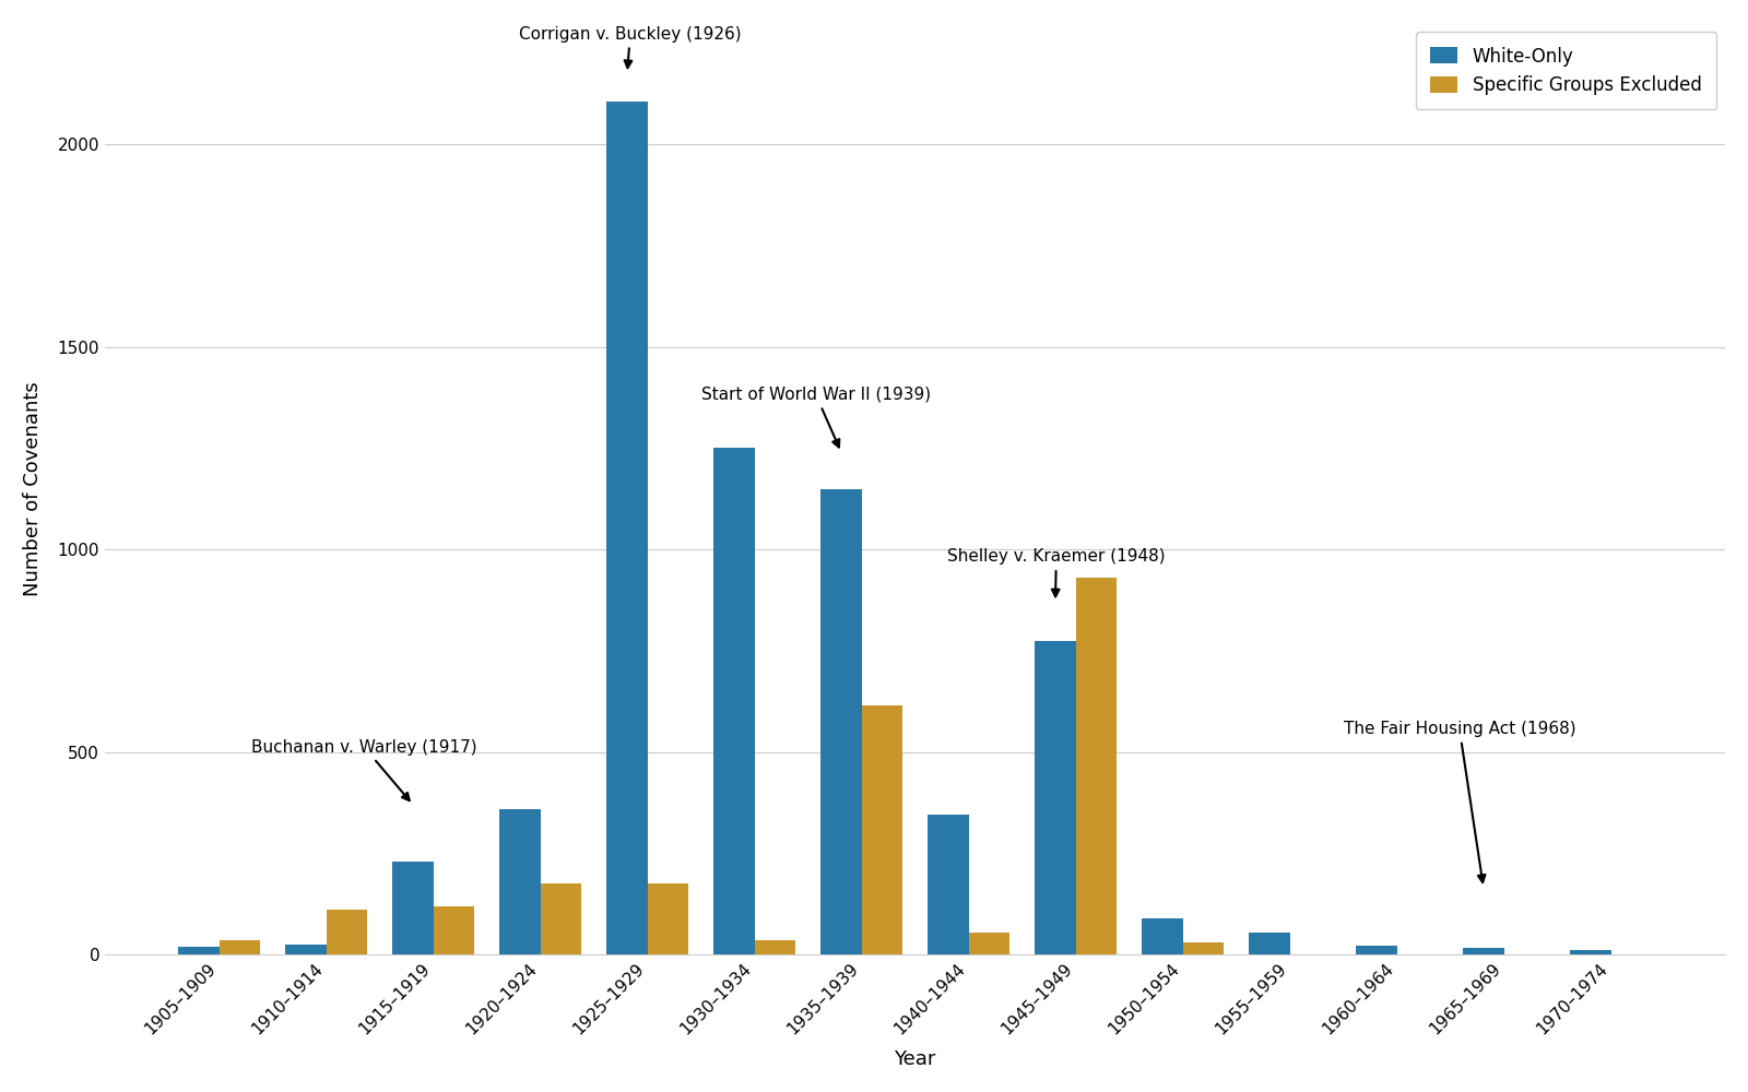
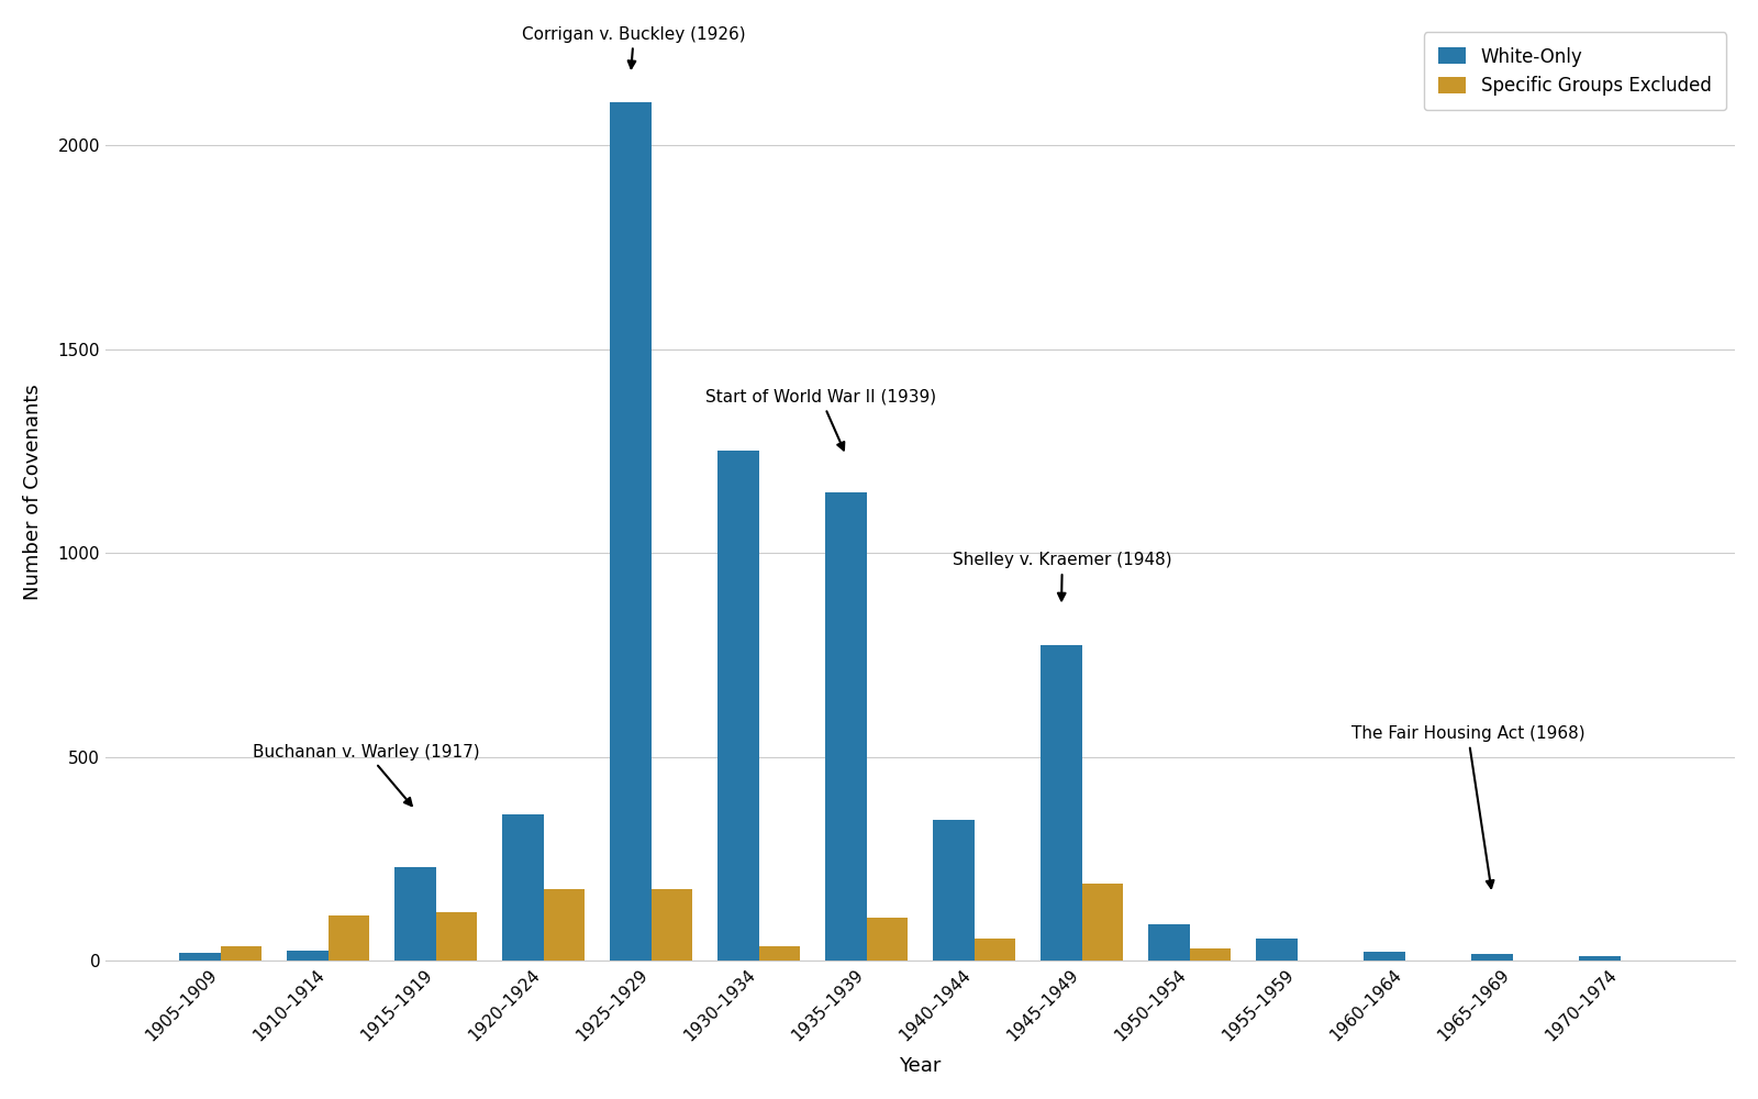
Specific Groups Excluded/1935–1939: 615 -> 105
Specific Groups Excluded/1945–1949: 930 -> 190
